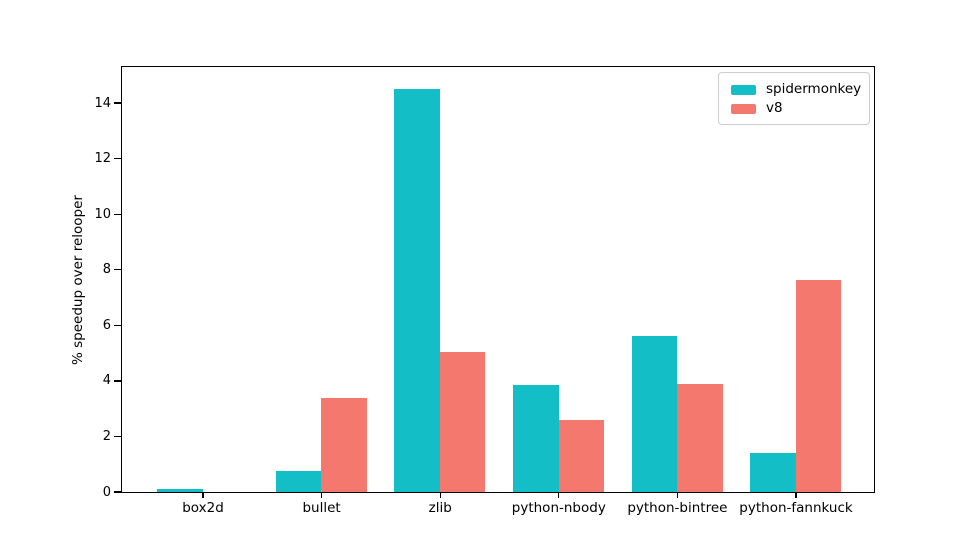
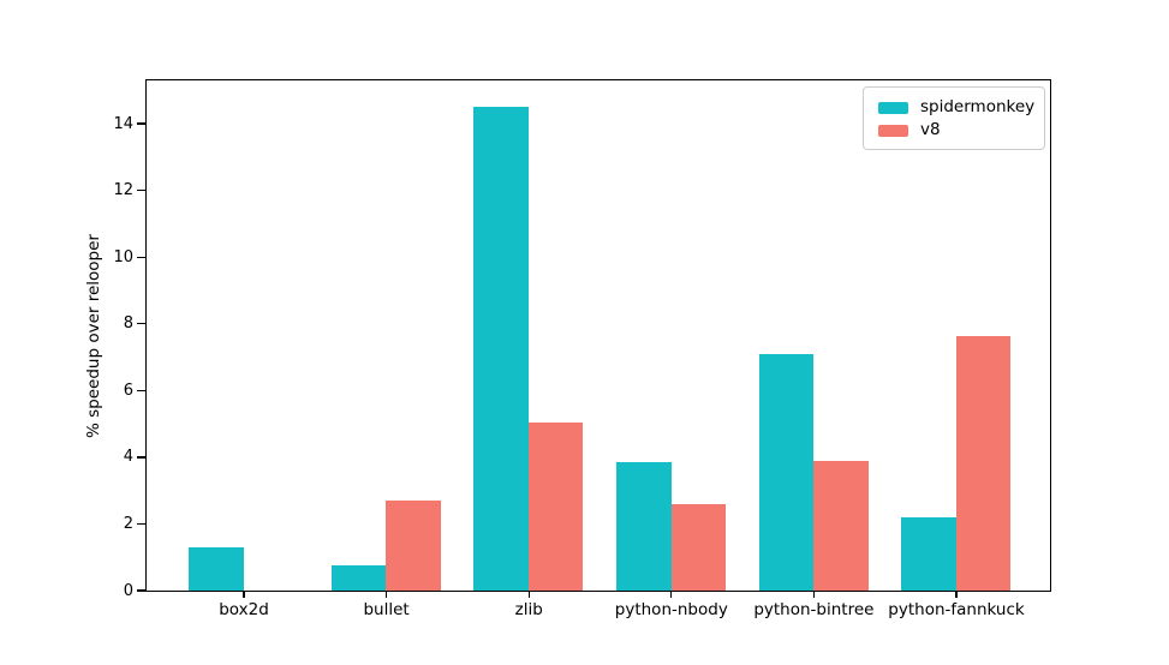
spidermonkey/box2d: 0.1 -> 1.3
v8/bullet: 3.4 -> 2.7
spidermonkey/python-bintree: 5.6 -> 7.1
spidermonkey/python-fannkuck: 1.4 -> 2.2
